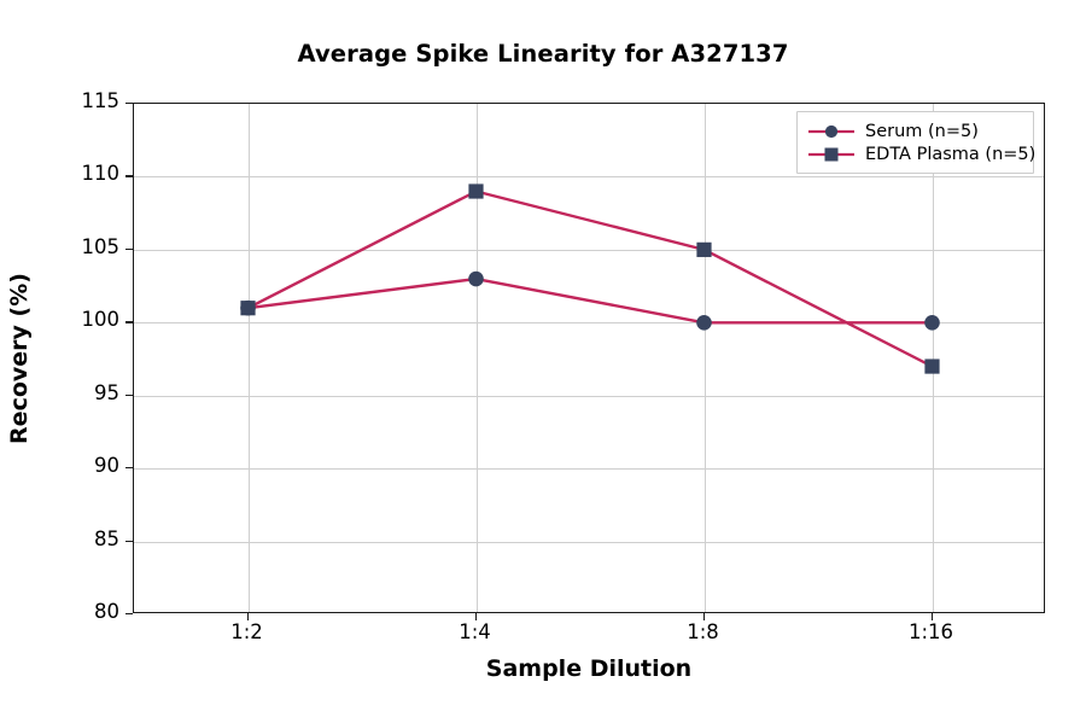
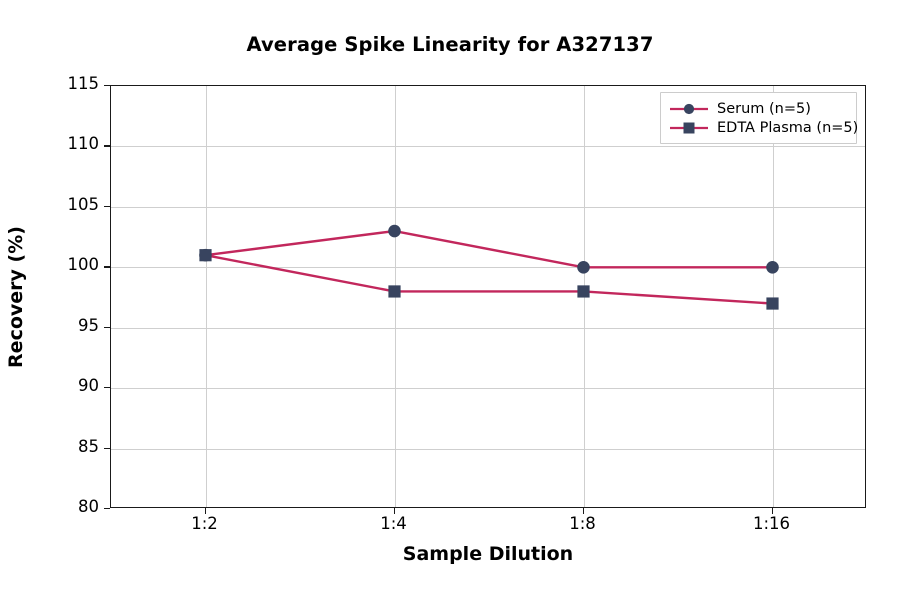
EDTA Plasma (n=5)/1:4: 109 -> 98
EDTA Plasma (n=5)/1:8: 105 -> 98
